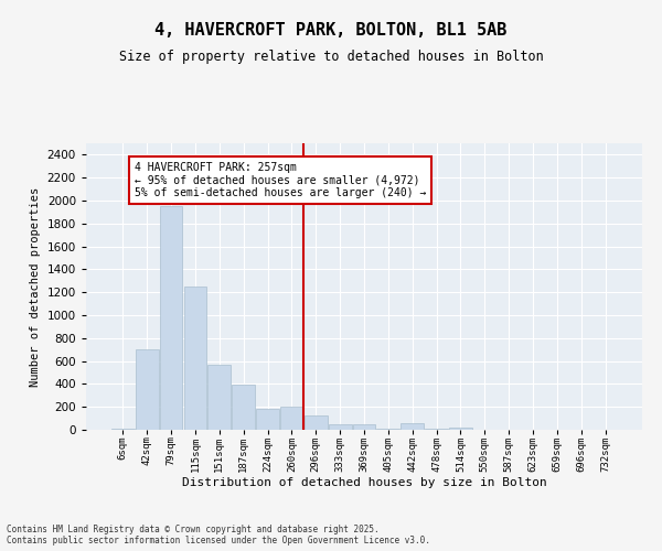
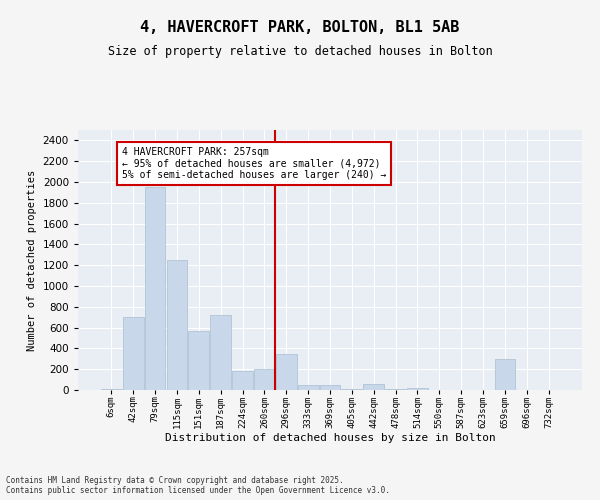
187sqm: 390 -> 720
296sqm: 120 -> 350
659sqm: 0 -> 300
